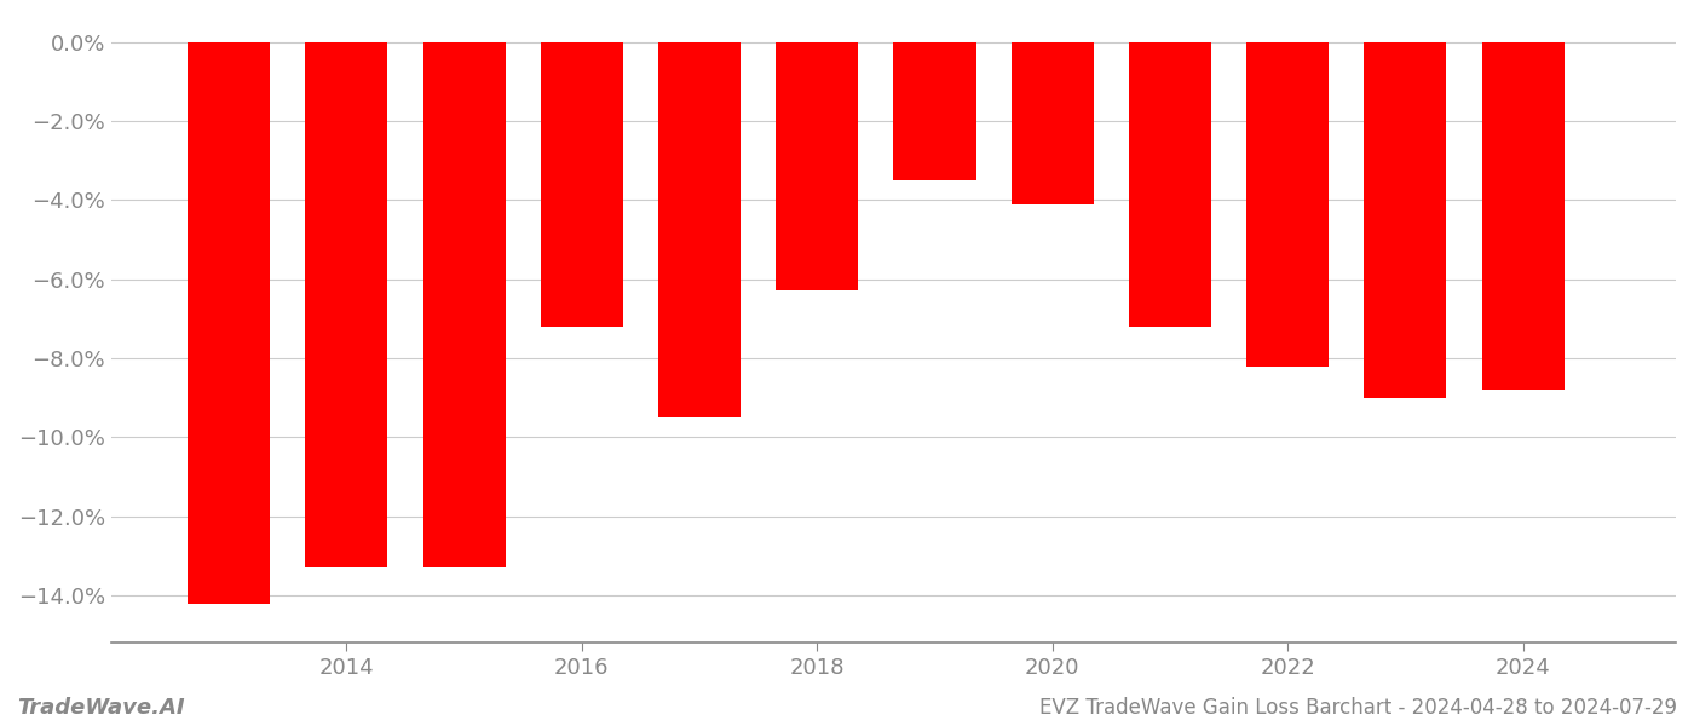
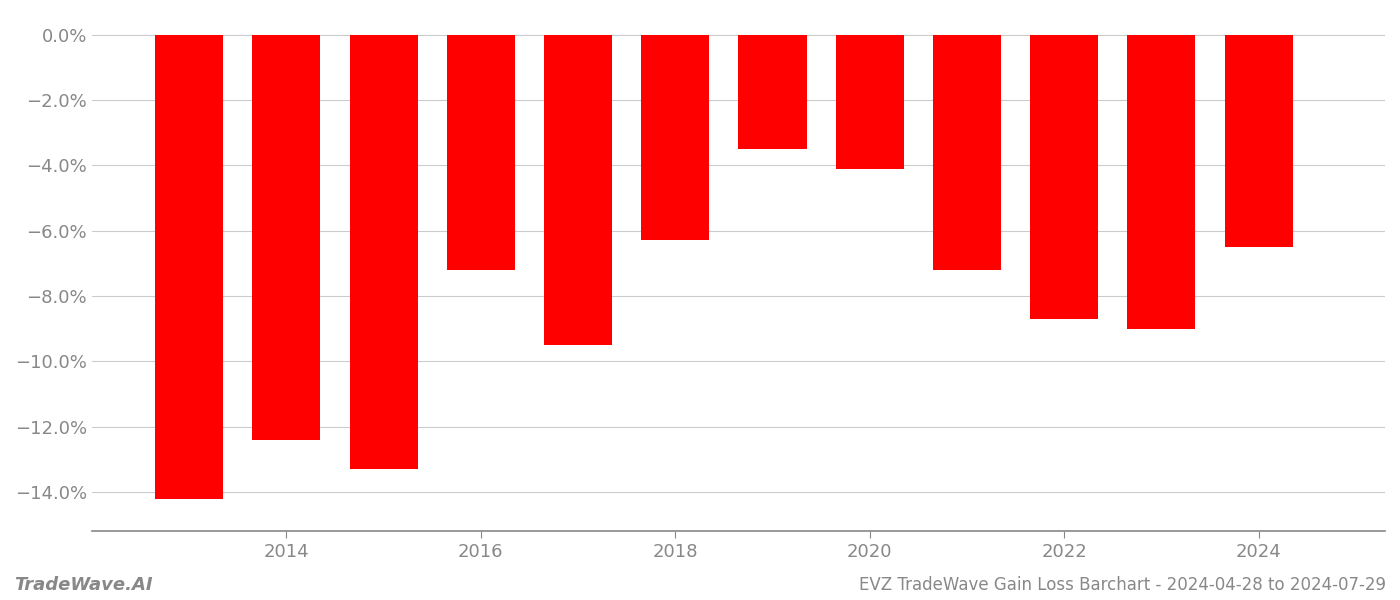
2014: -13.3% -> -12.4%
2022: -8.2% -> -8.7%
2024: -8.8% -> -6.5%
